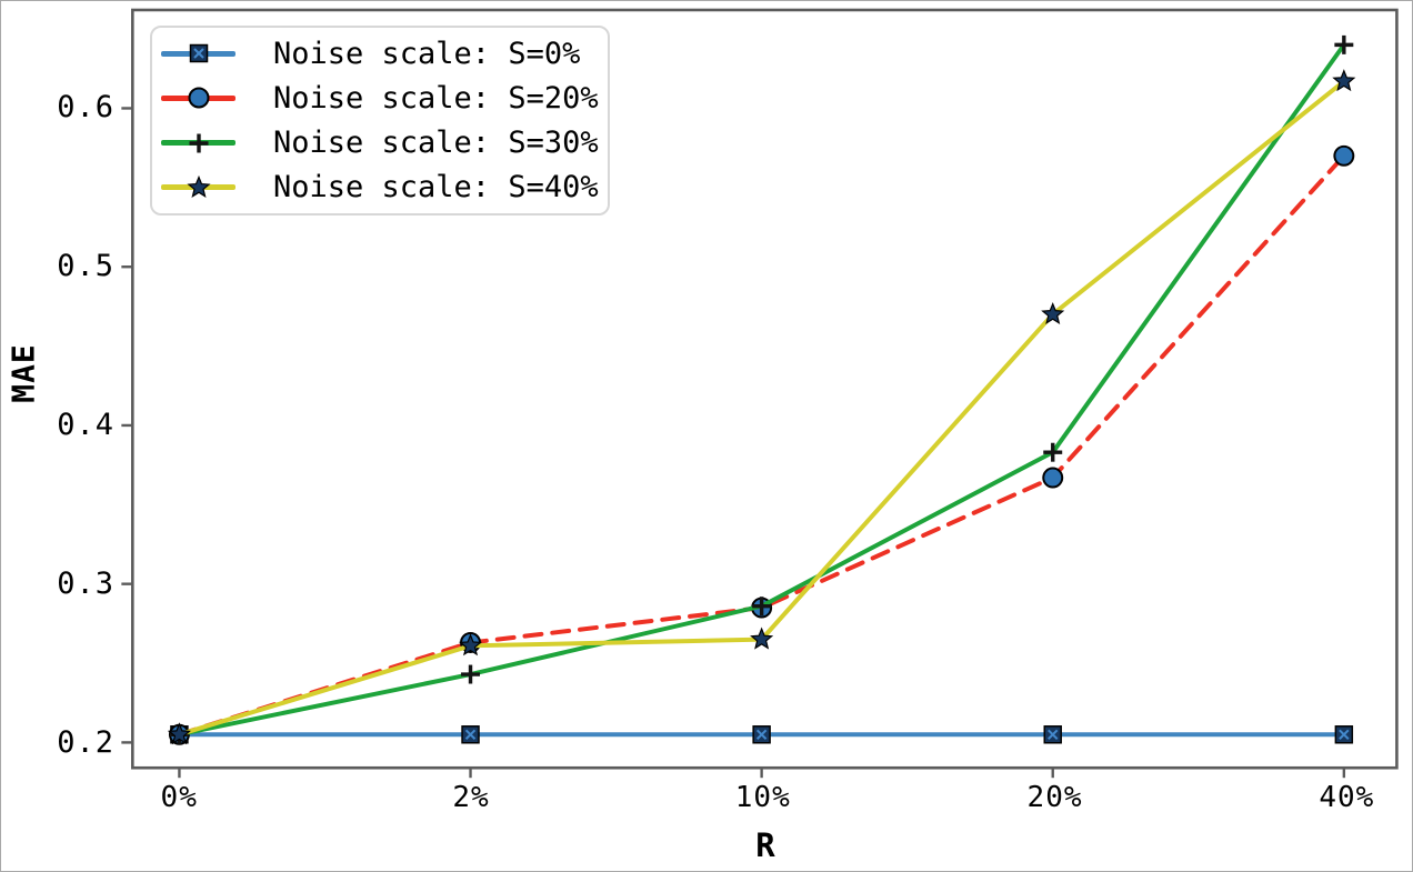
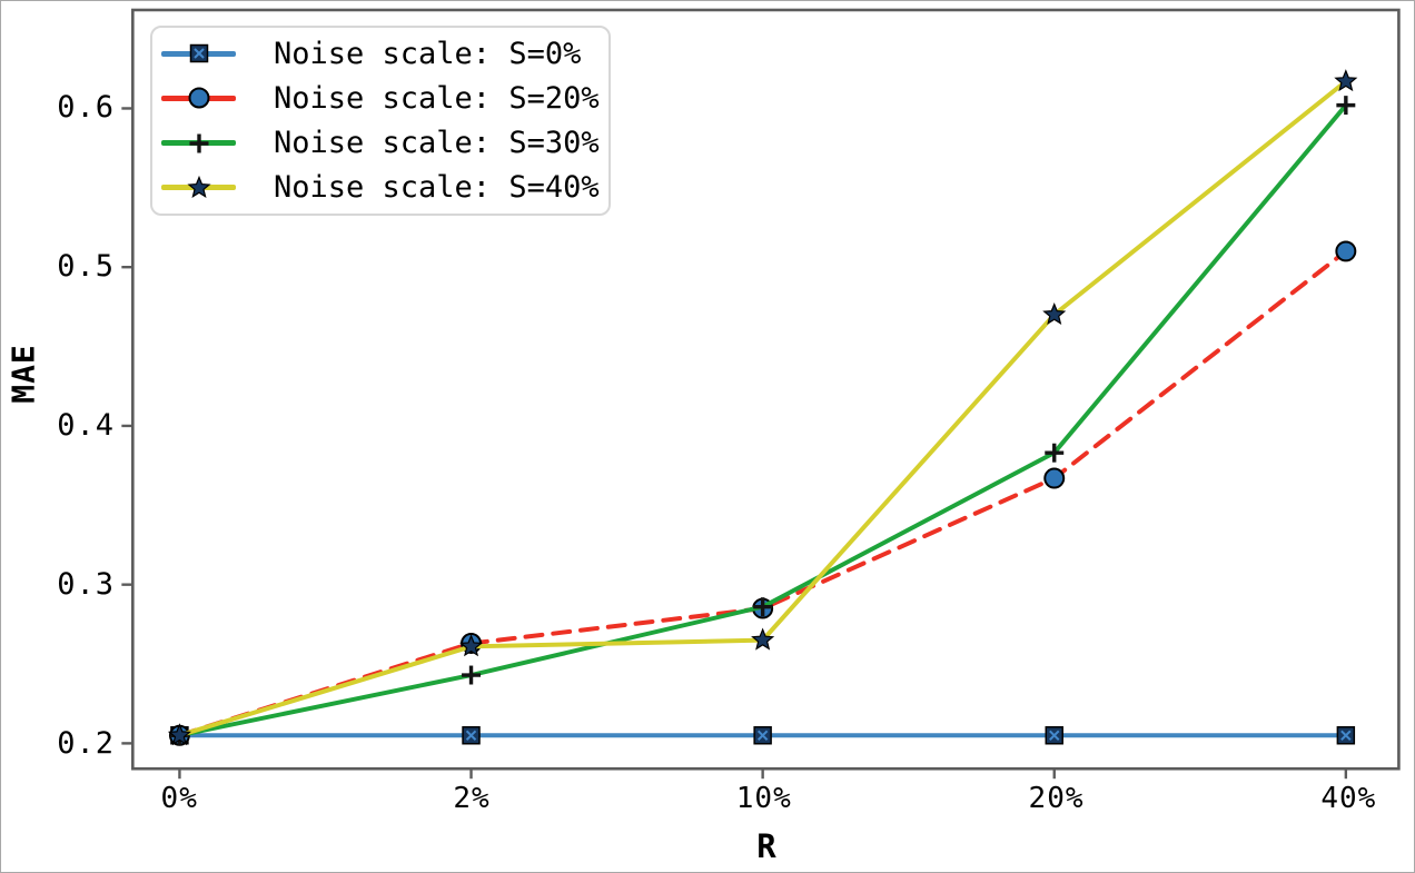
Noise scale: S=20%/40%: 0.570 -> 0.510
Noise scale: S=30%/40%: 0.640 -> 0.602
